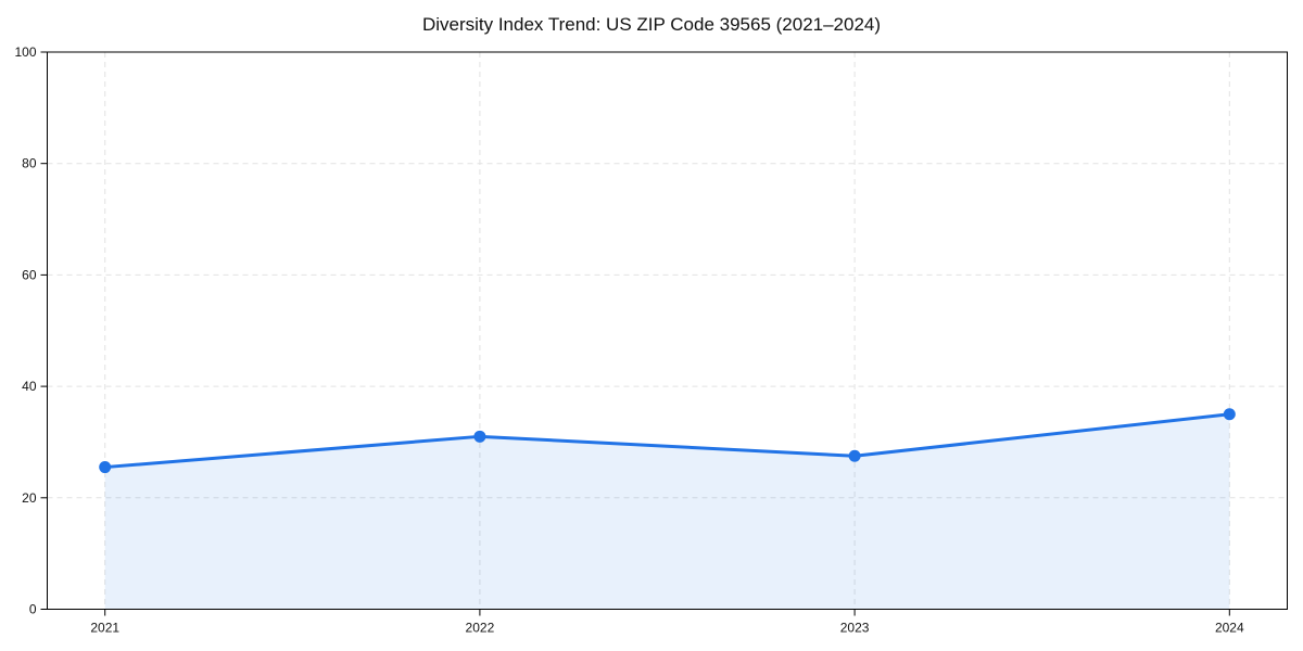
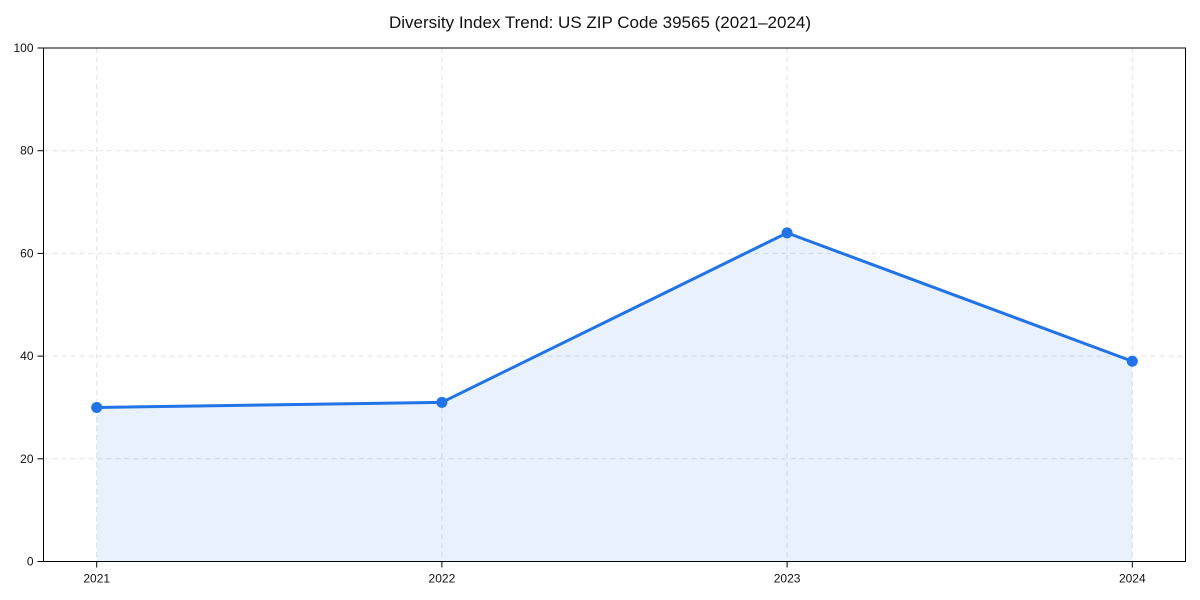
2021: 26 -> 30
2023: 28 -> 64
2024: 35 -> 39
